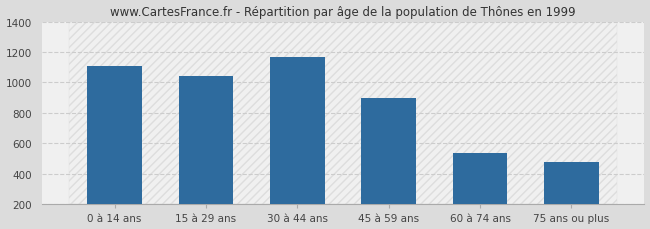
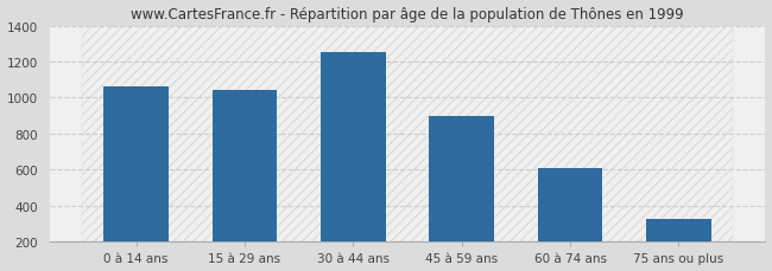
0 à 14 ans: 1110 -> 1060
30 à 44 ans: 1170 -> 1260
60 à 74 ans: 540 -> 610
75 ans ou plus: 480 -> 320
